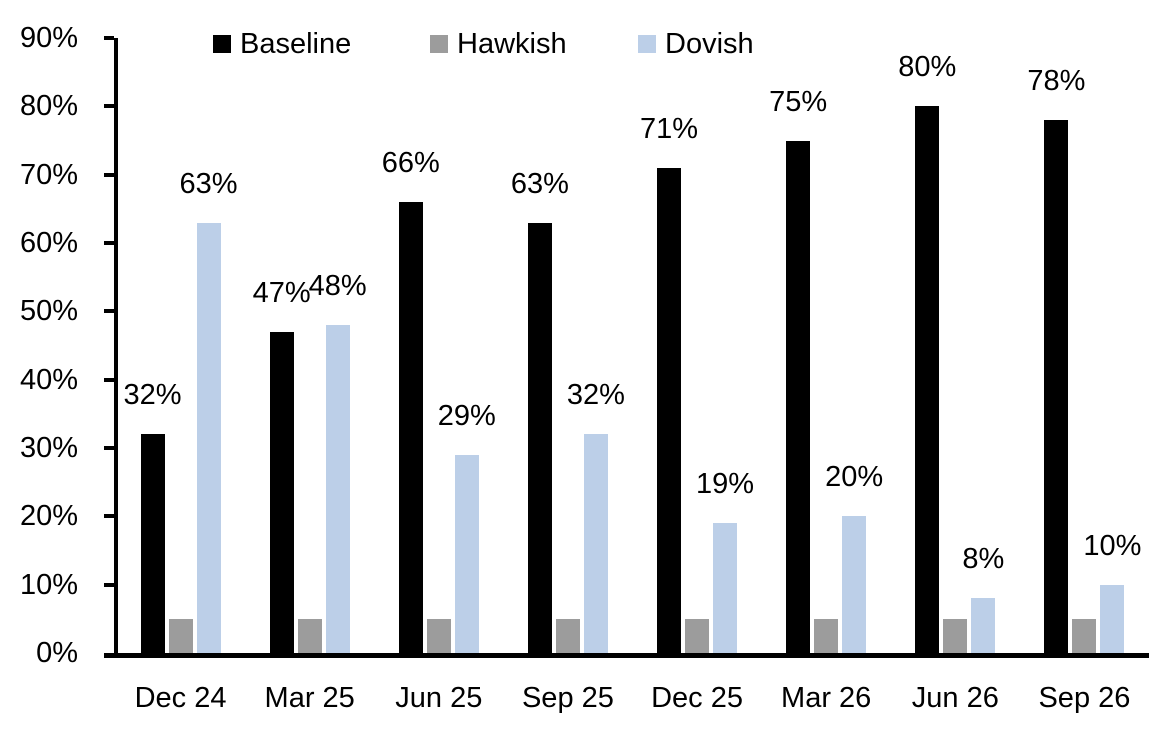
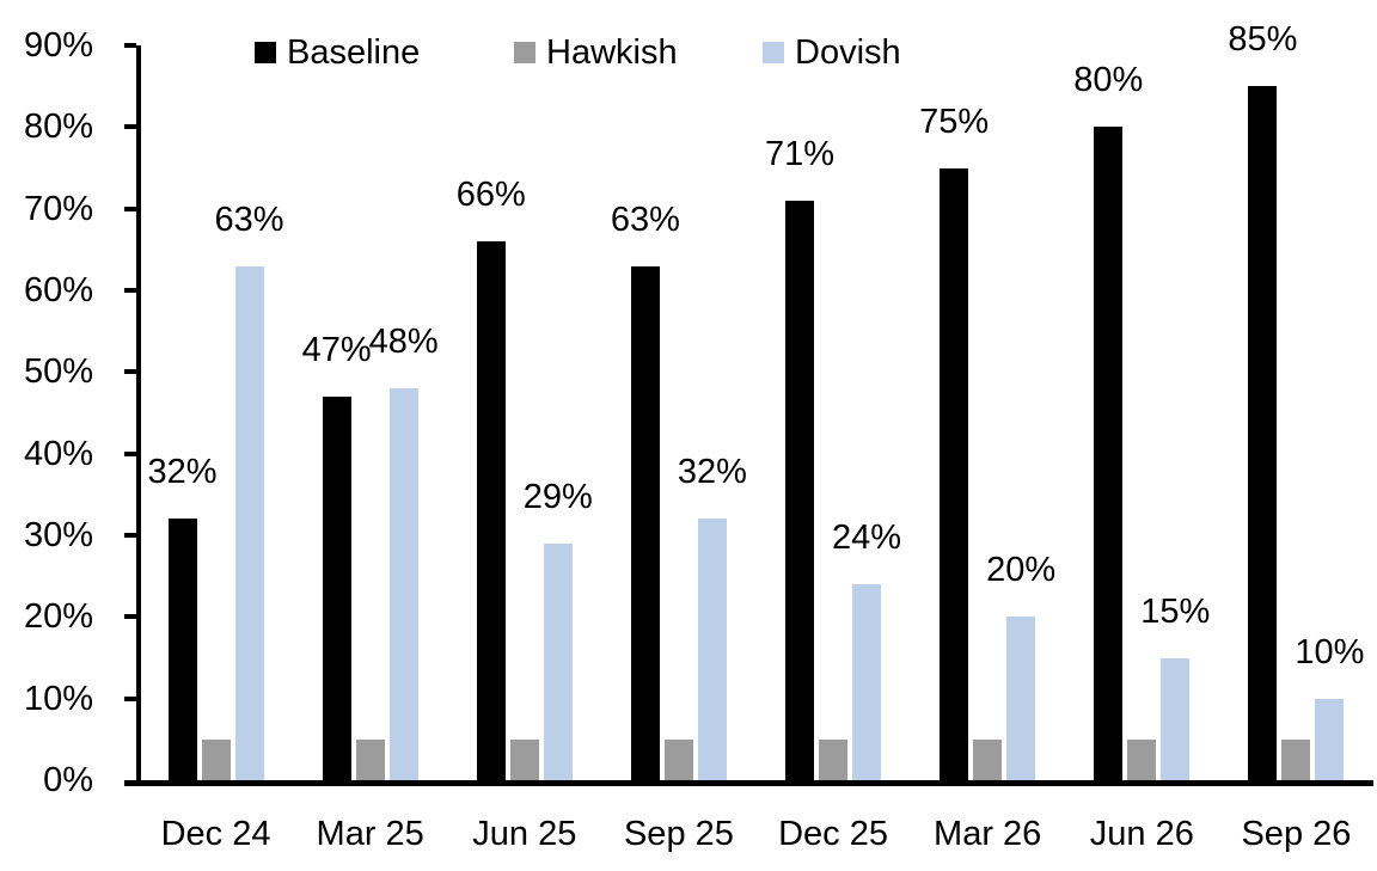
Dovish/Dec 25: 19% -> 24%
Dovish/Jun 26: 8% -> 15%
Baseline/Sep 26: 78% -> 85%
